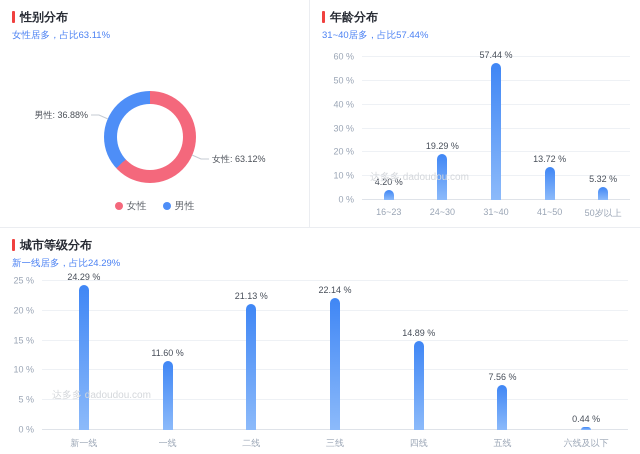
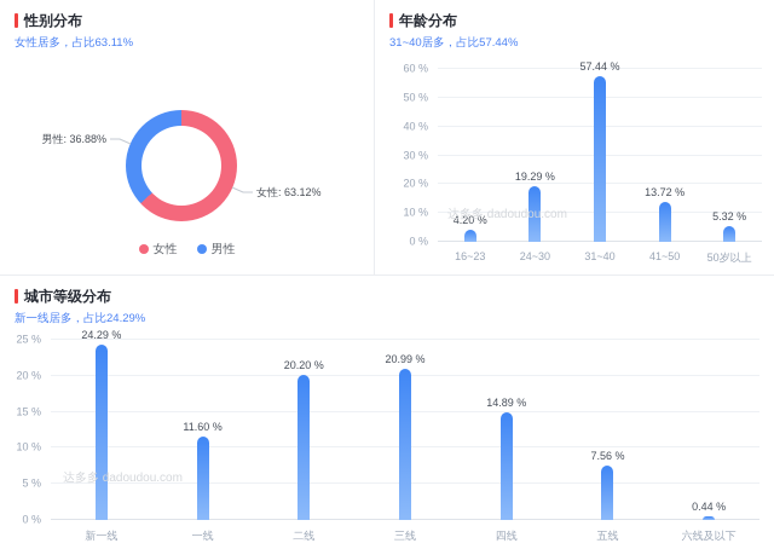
城市等级分布/二线: 21.13 -> 20.20
城市等级分布/三线: 22.14 -> 20.99
